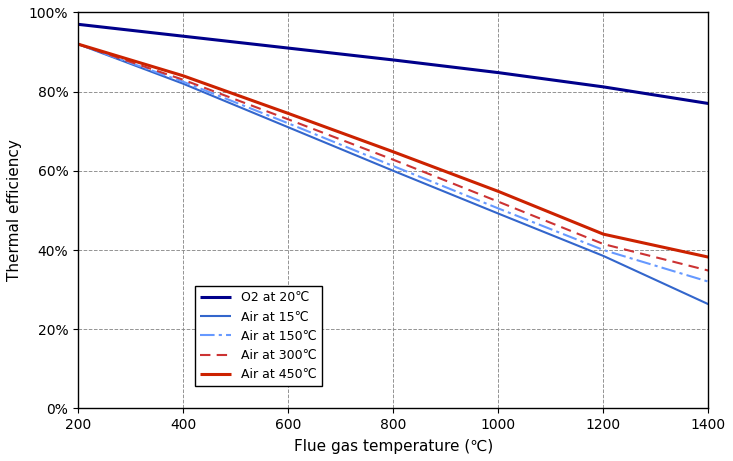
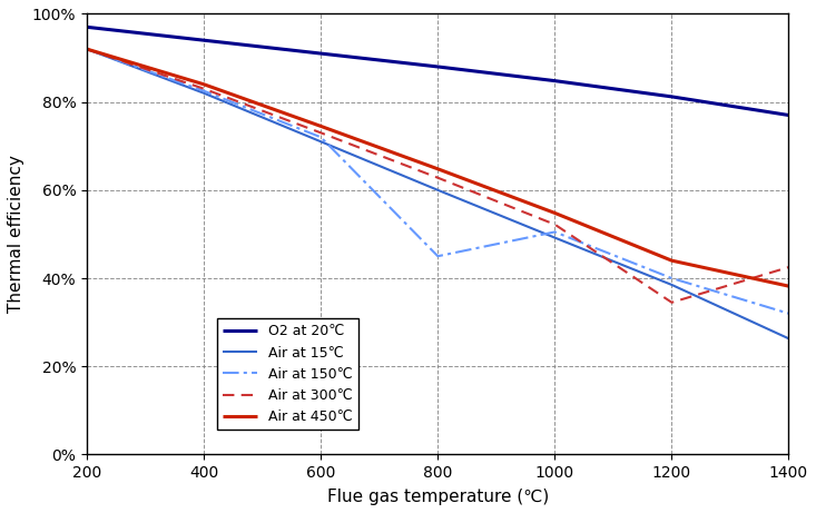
Air at 150℃/800: 61.2% -> 45.0%
Air at 300℃/1200: 41.5% -> 34.5%
Air at 300℃/1400: 34.8% -> 42.5%
